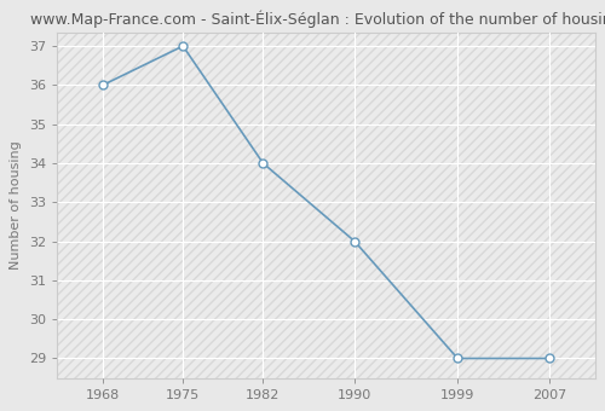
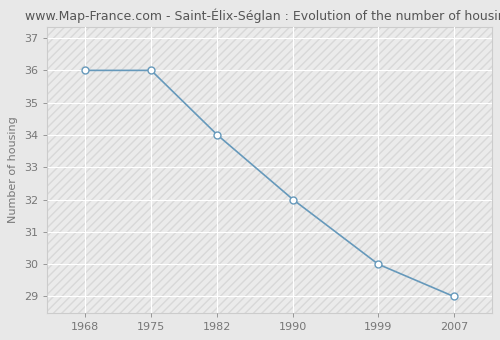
1975: 37 -> 36
1999: 29 -> 30
